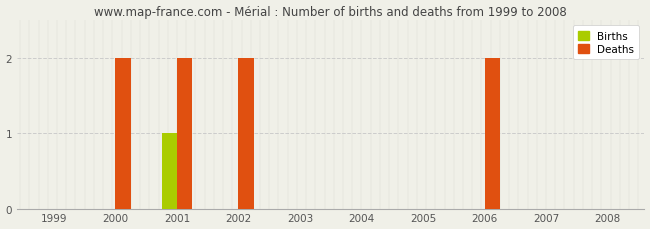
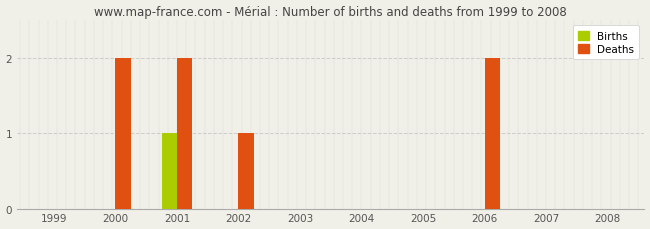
Deaths/2002: 2 -> 1
